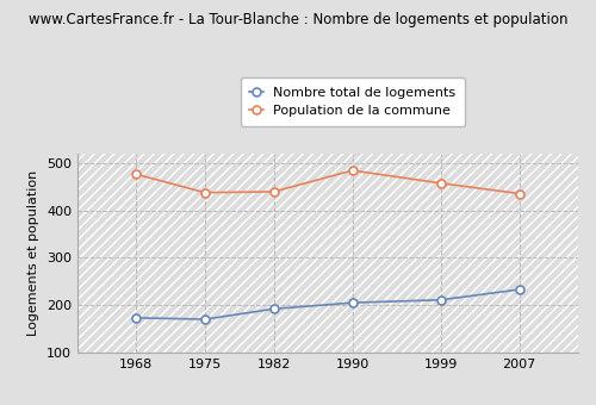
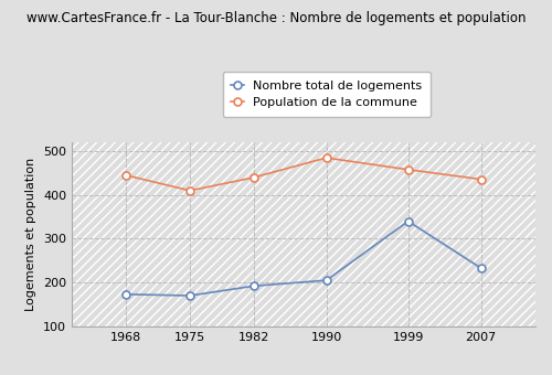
Population de la commune/1968: 477 -> 445
Population de la commune/1975: 438 -> 410
Nombre total de logements/1999: 211 -> 340
